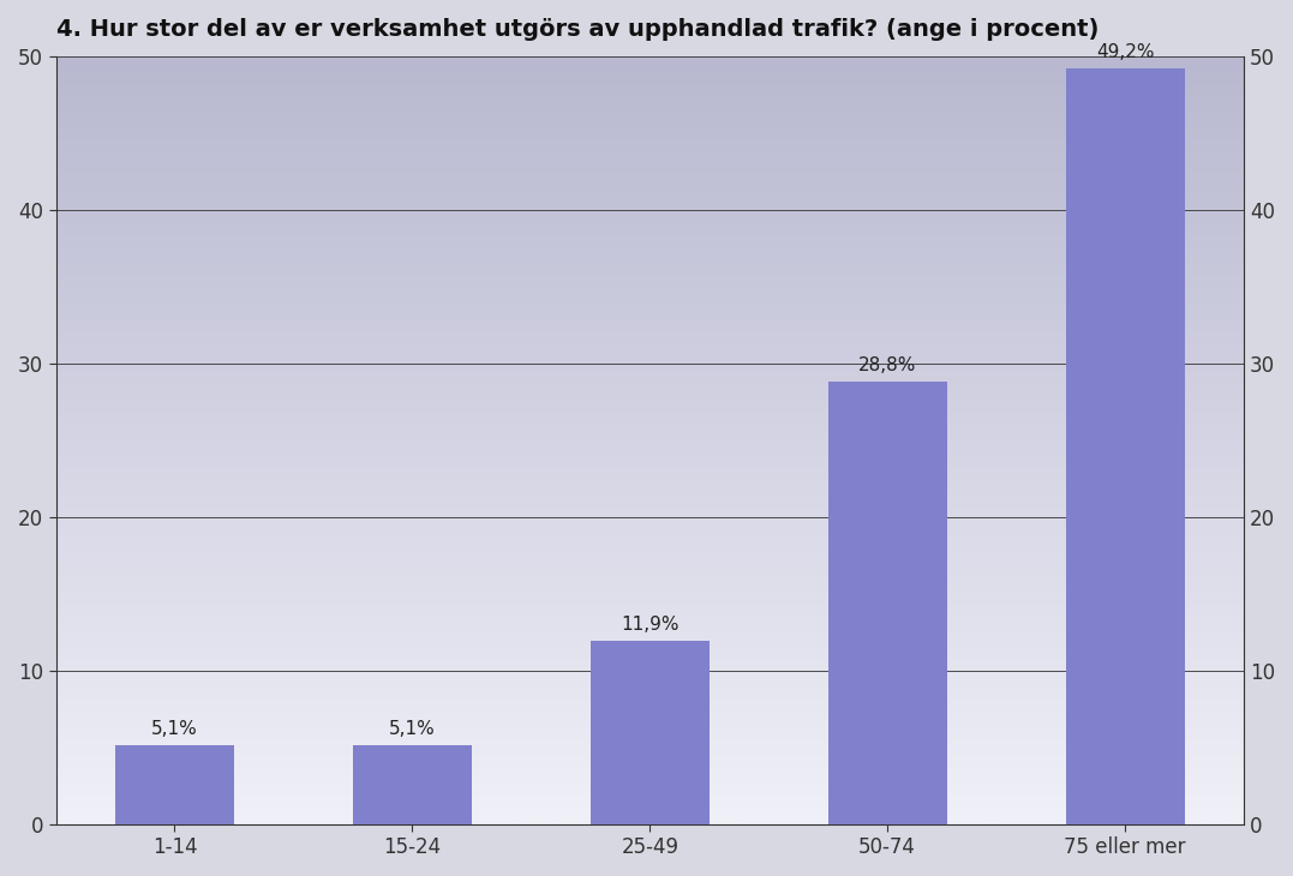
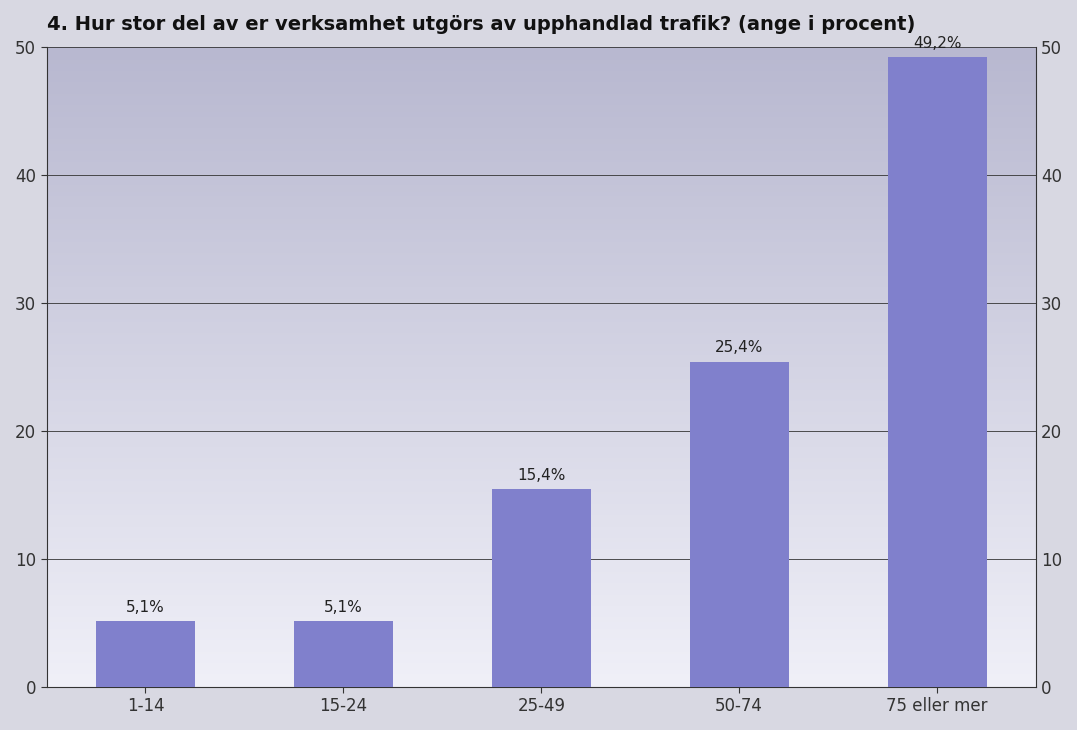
25-49: 11,9% -> 15,4%
50-74: 28,8% -> 25,4%
